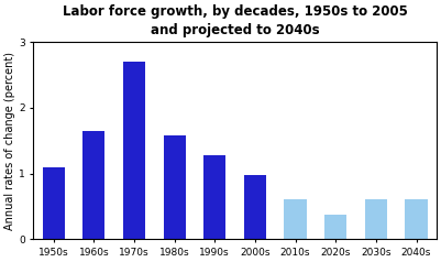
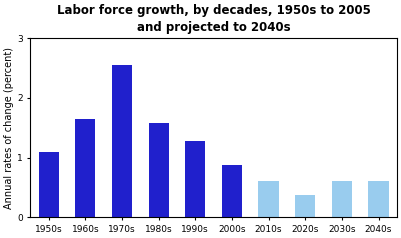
1970s: 2.70 -> 2.55
2000s: 0.98 -> 0.88
